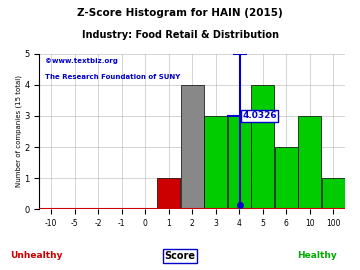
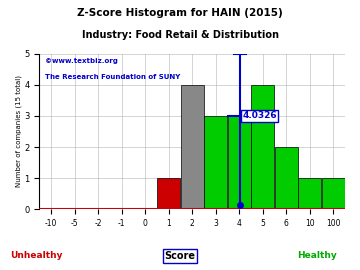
10: 3 -> 1
